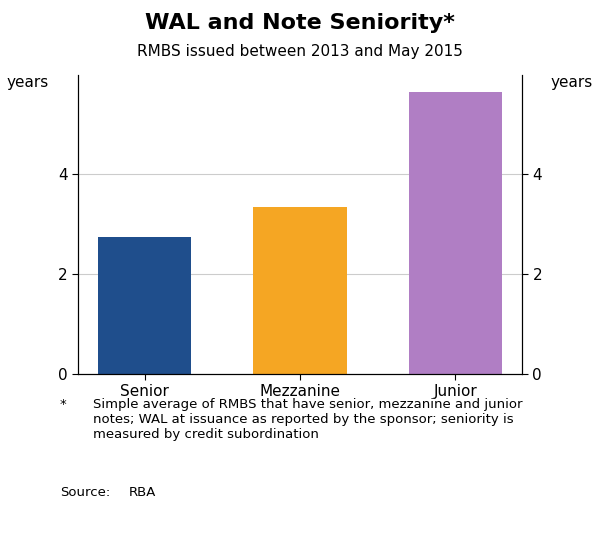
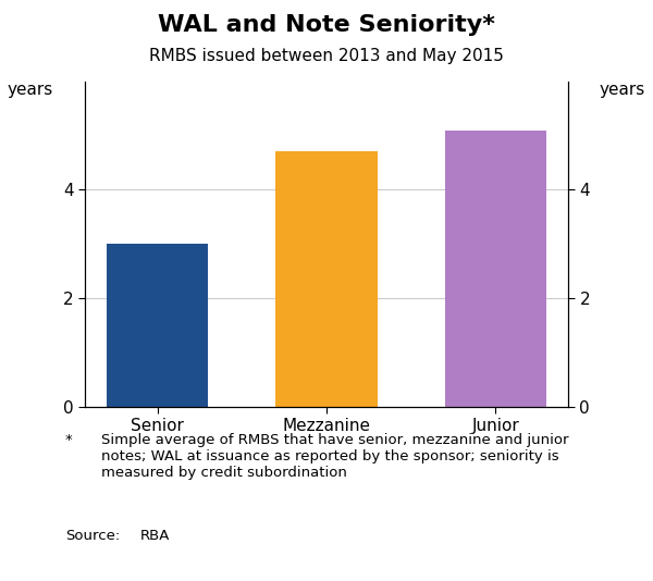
Senior: 2.75 -> 3.00
Mezzanine: 3.35 -> 4.72
Junior: 5.65 -> 5.10
